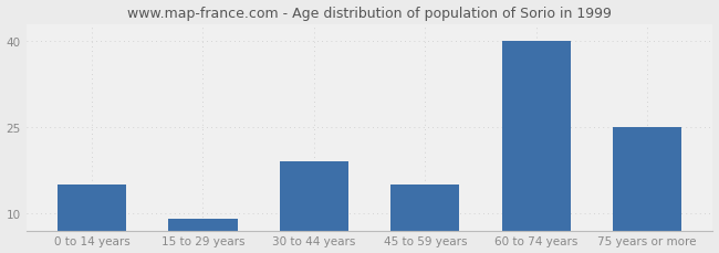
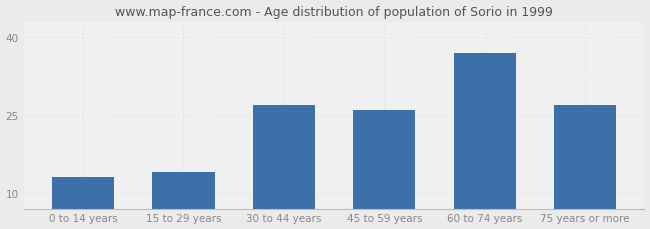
0 to 14 years: 15 -> 13
15 to 29 years: 9 -> 14
30 to 44 years: 19 -> 27
45 to 59 years: 15 -> 26
60 to 74 years: 40 -> 37
75 years or more: 25 -> 27
